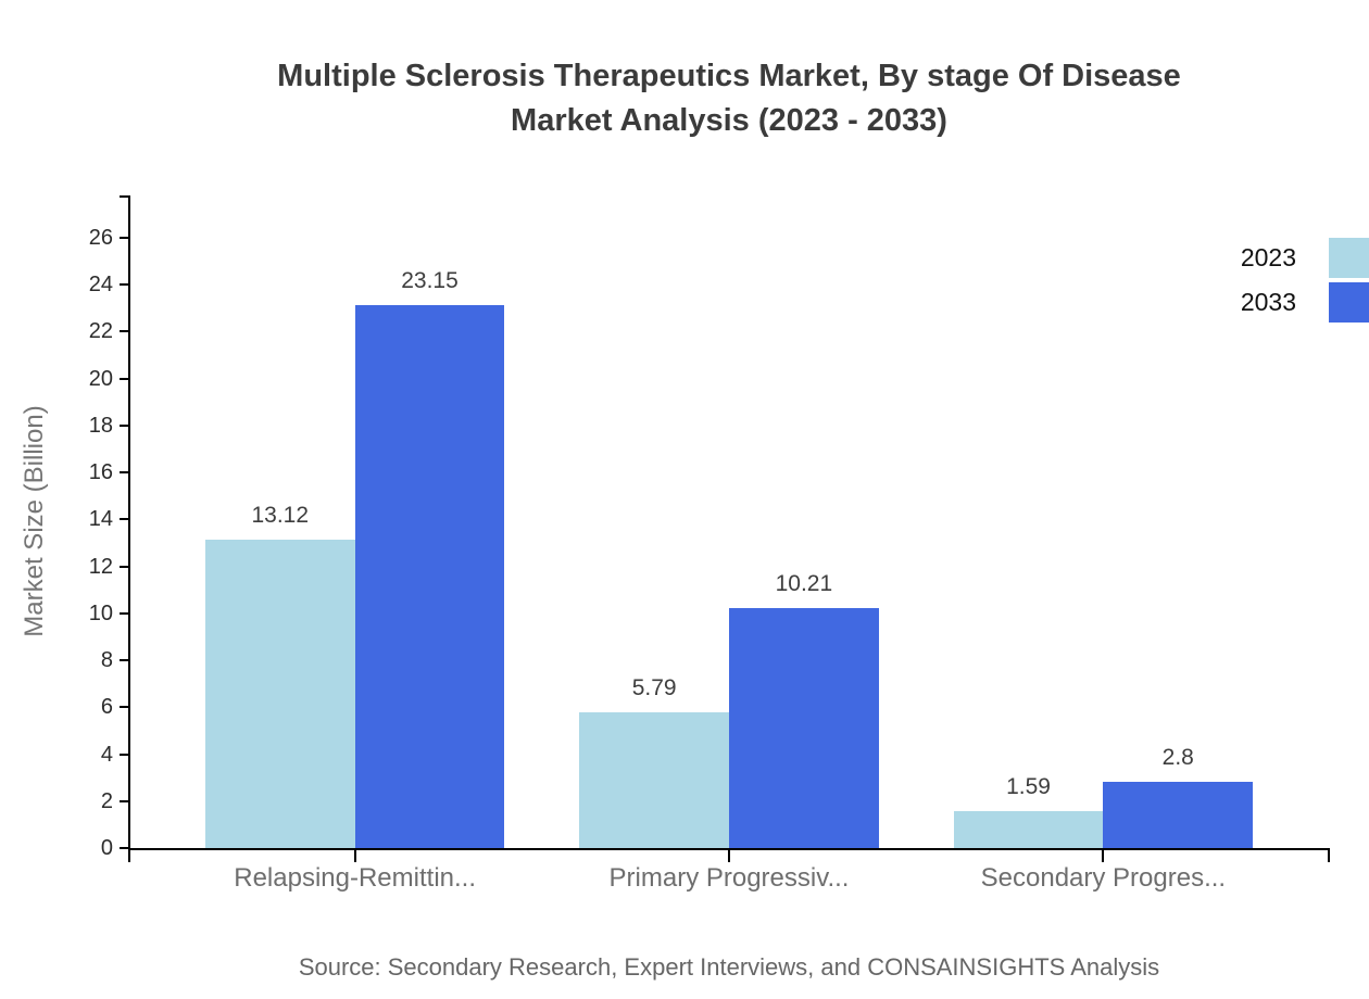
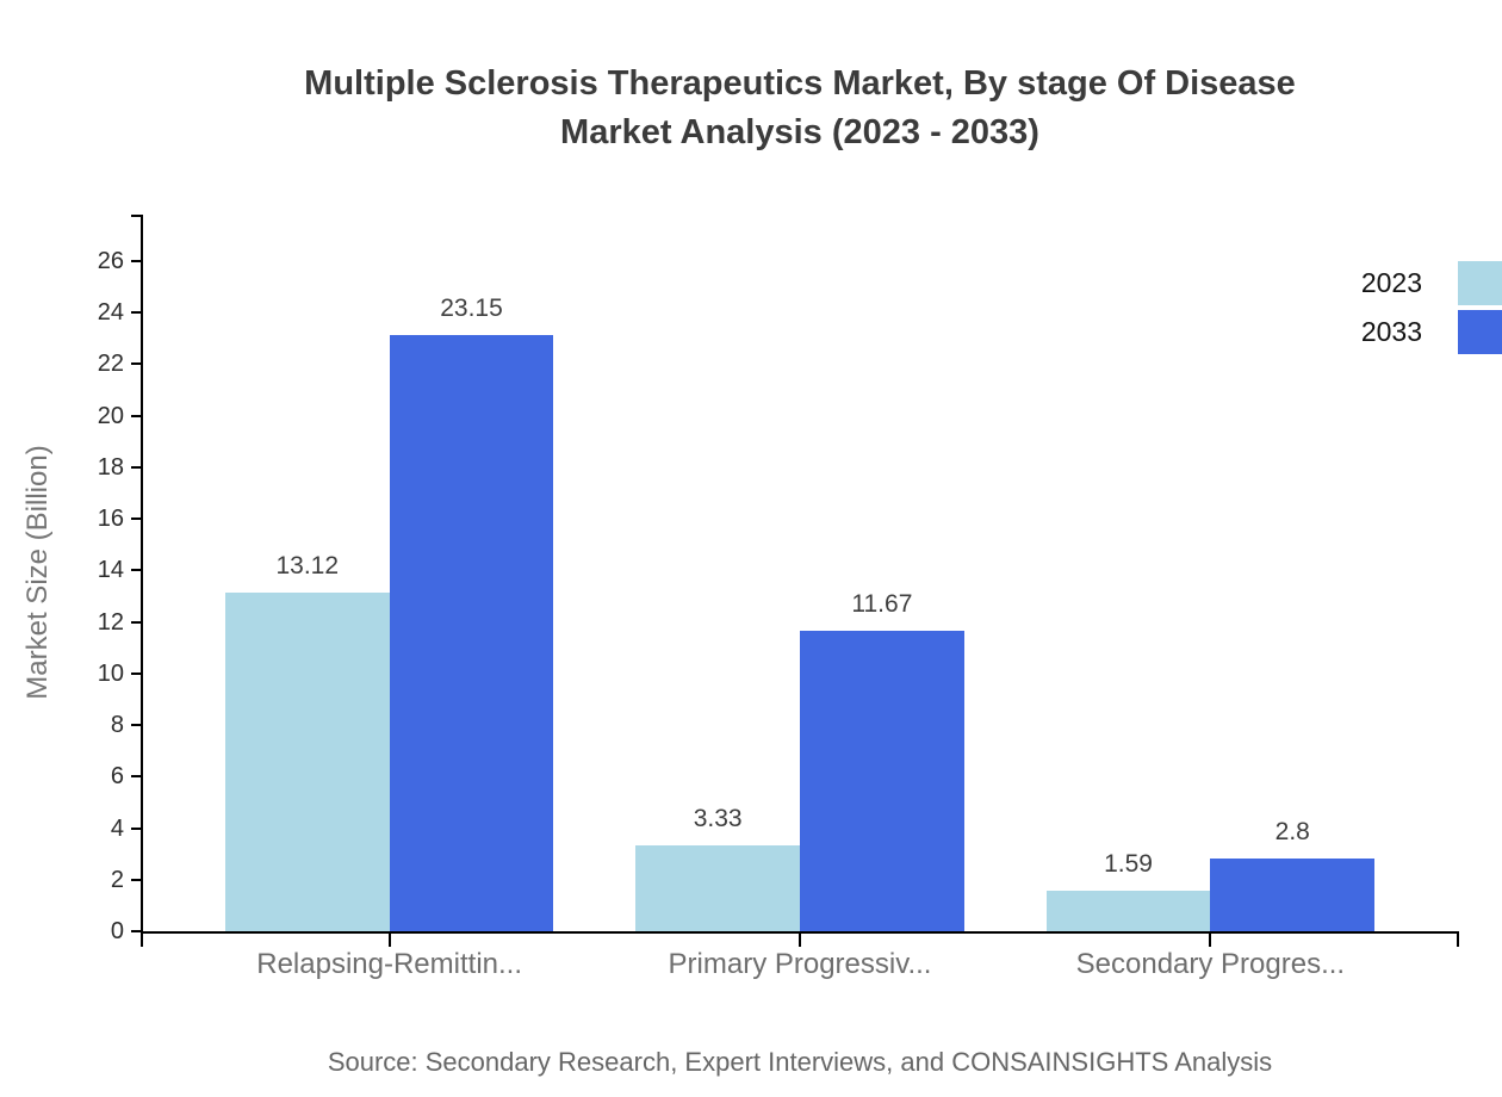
2023/Primary Progressiv...: 5.79 -> 3.33
2033/Primary Progressiv...: 10.21 -> 11.67
